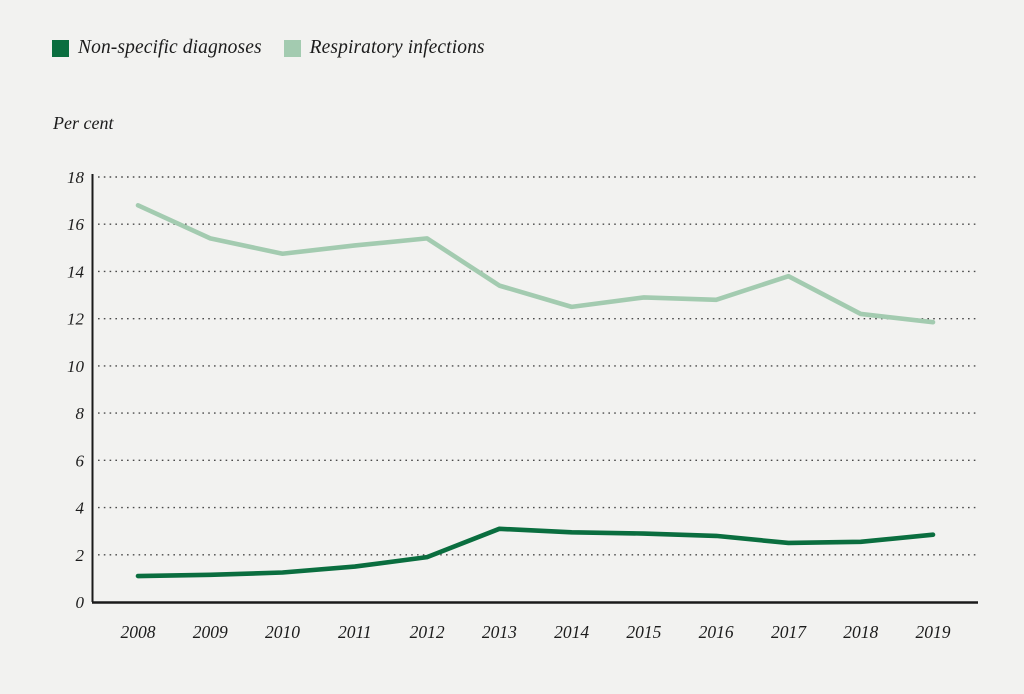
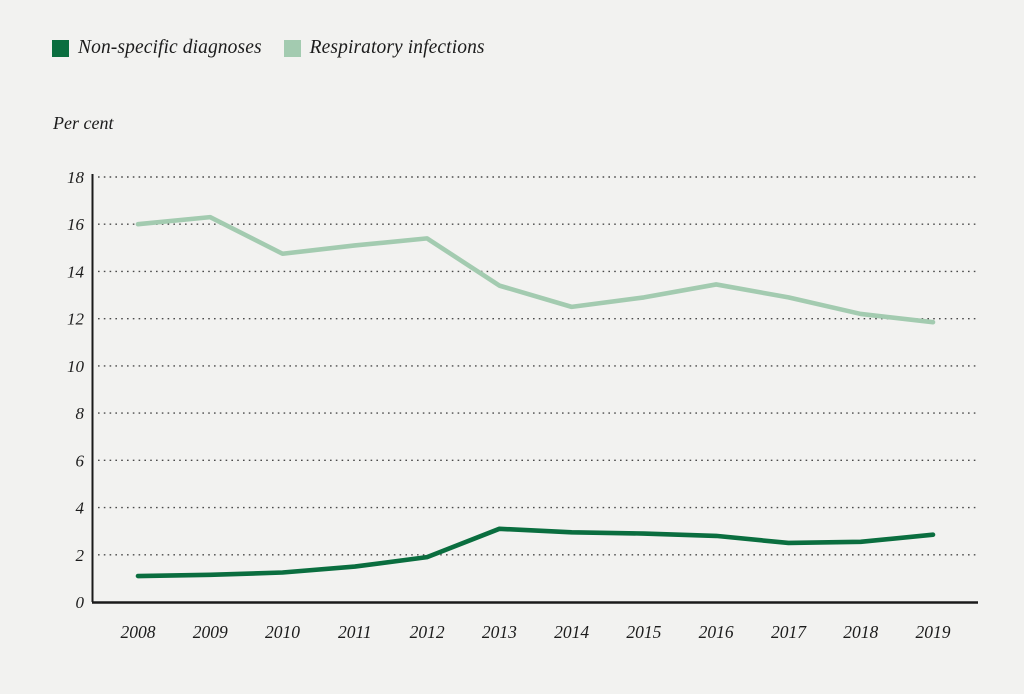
Respiratory infections/2008: 16.8 -> 16.0
Respiratory infections/2009: 15.4 -> 16.3
Respiratory infections/2016: 12.8 -> 13.4
Respiratory infections/2017: 13.8 -> 12.9
